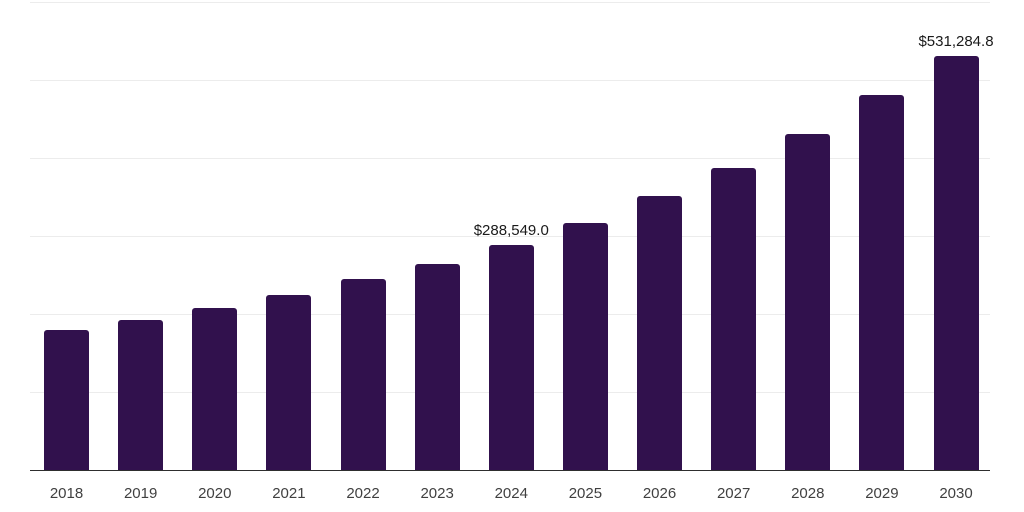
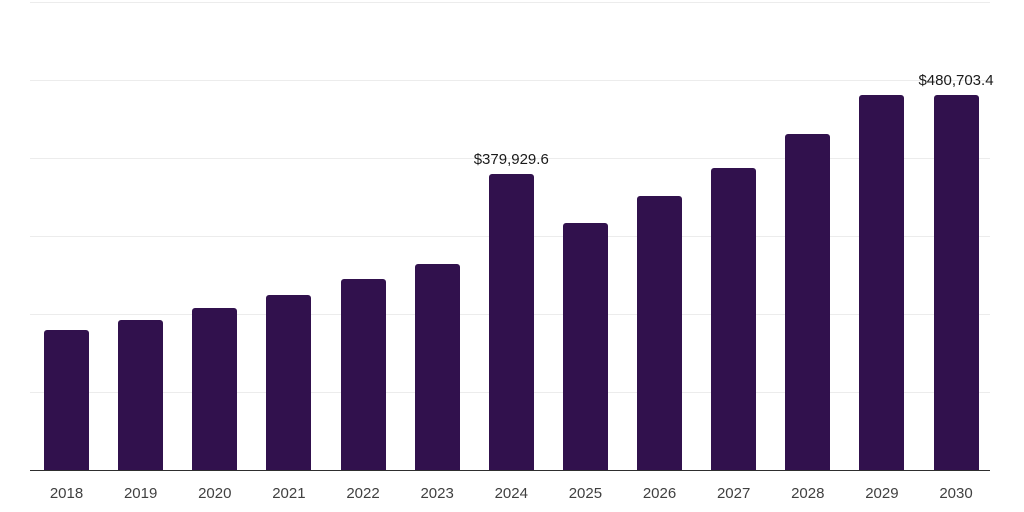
2024: $288,549.0 -> $379,929.6
2030: $531,284.8 -> $480,703.4
